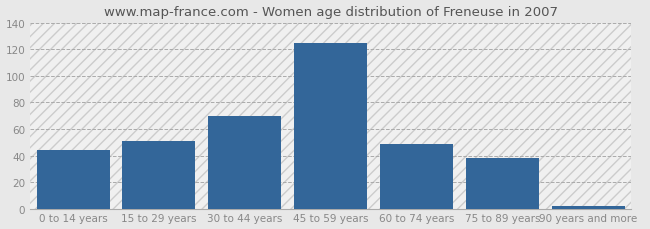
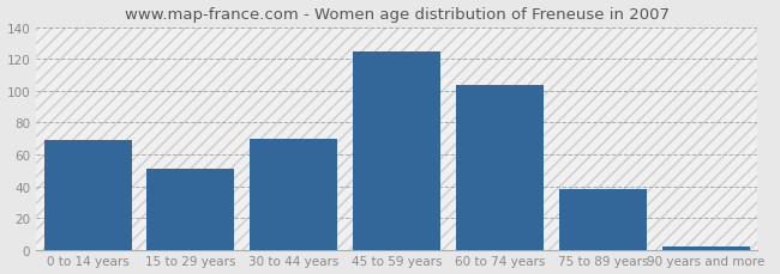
0 to 14 years: 44 -> 69
60 to 74 years: 49 -> 104
